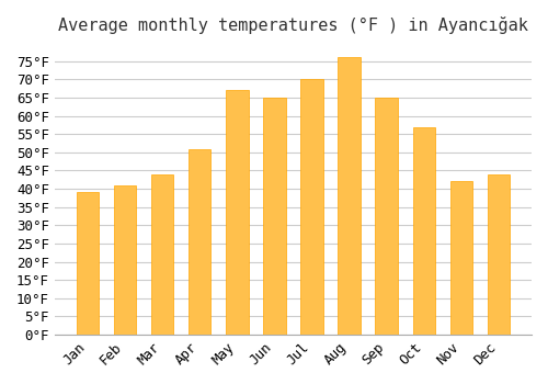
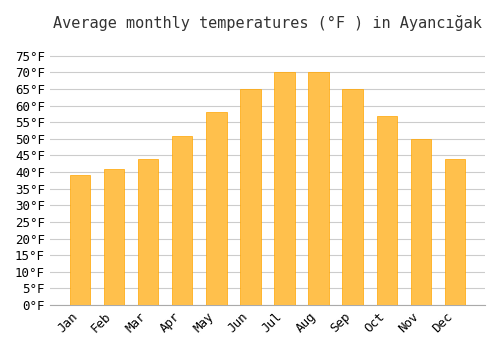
May: 67°F -> 58°F
Aug: 76°F -> 70°F
Nov: 42°F -> 50°F
